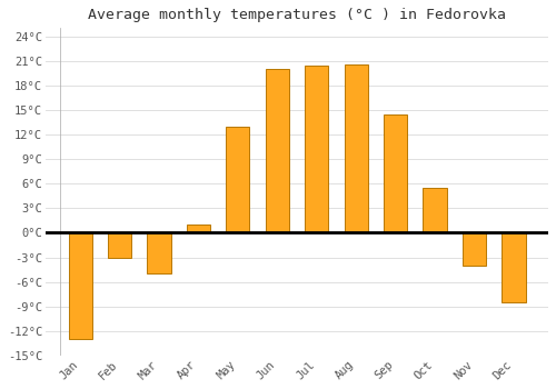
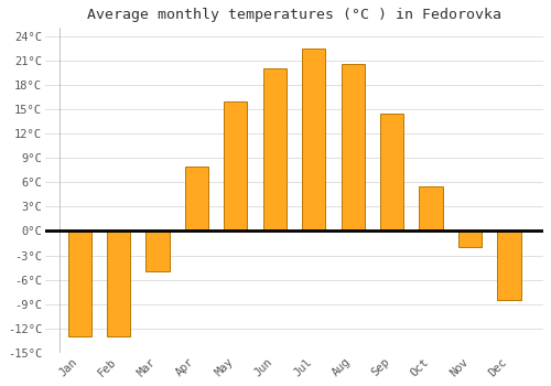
Feb: -3.0°C -> -13.0°C
Apr: 1.0°C -> 8.0°C
May: 13.0°C -> 16.0°C
Jul: 20.4°C -> 22.5°C
Nov: -4.0°C -> -2.0°C
